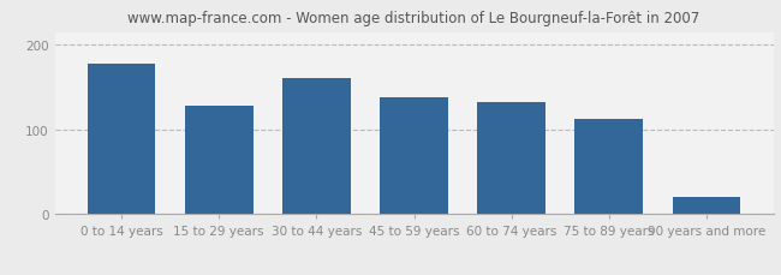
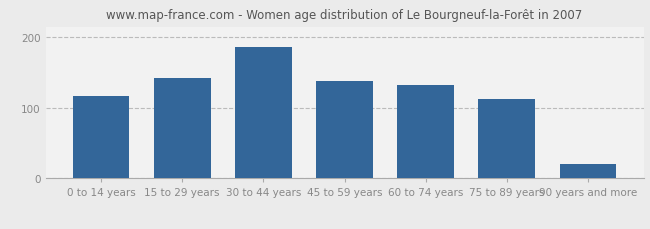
0 to 14 years: 178 -> 116
15 to 29 years: 128 -> 142
30 to 44 years: 160 -> 186
